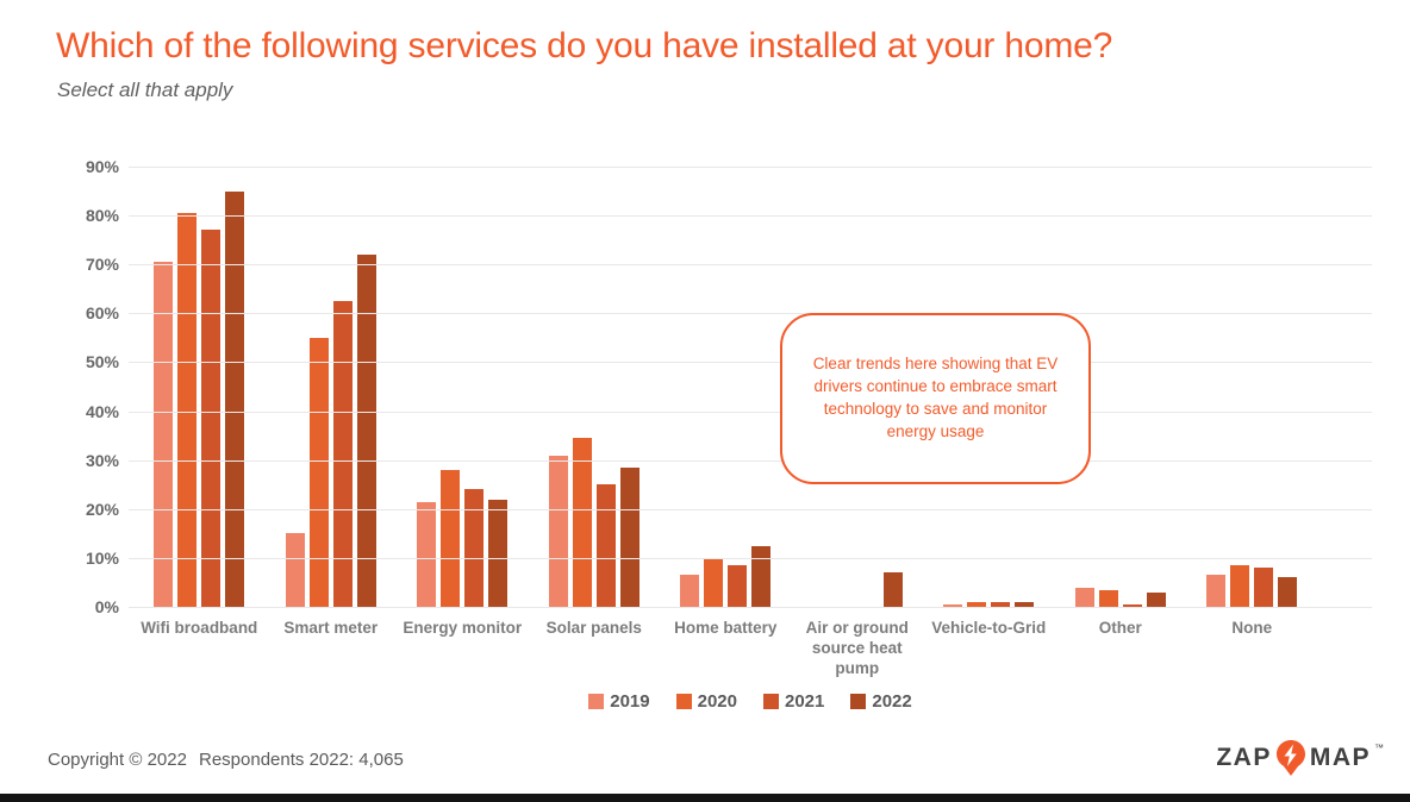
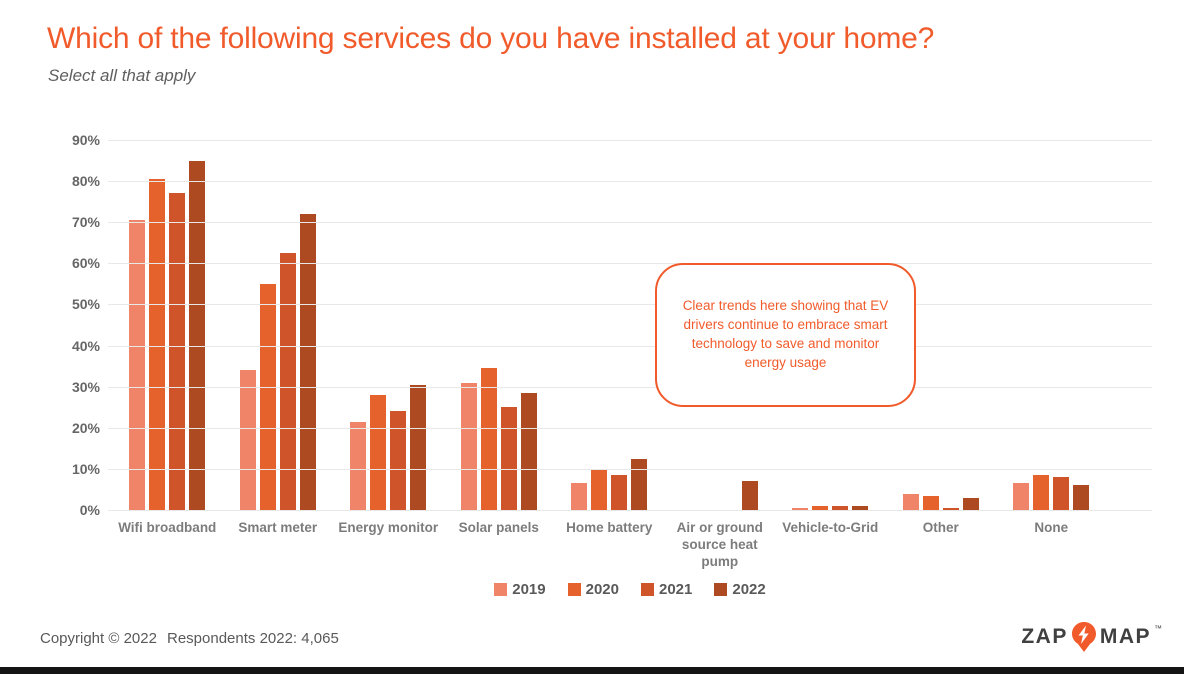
2019/Smart meter: 15% -> 34%
2022/Energy monitor: 22% -> 30%
